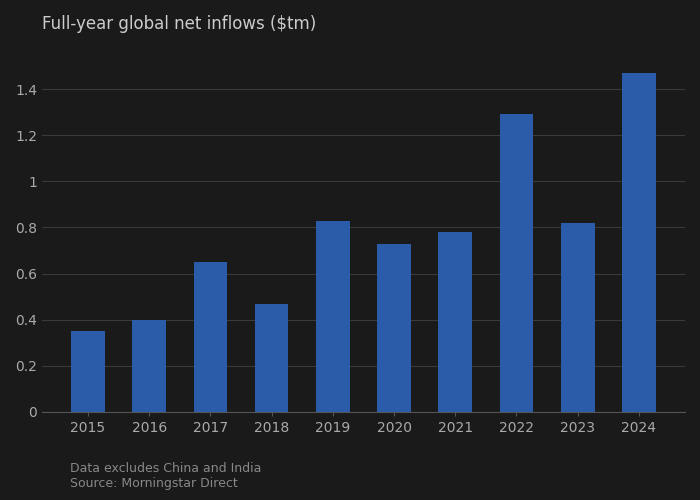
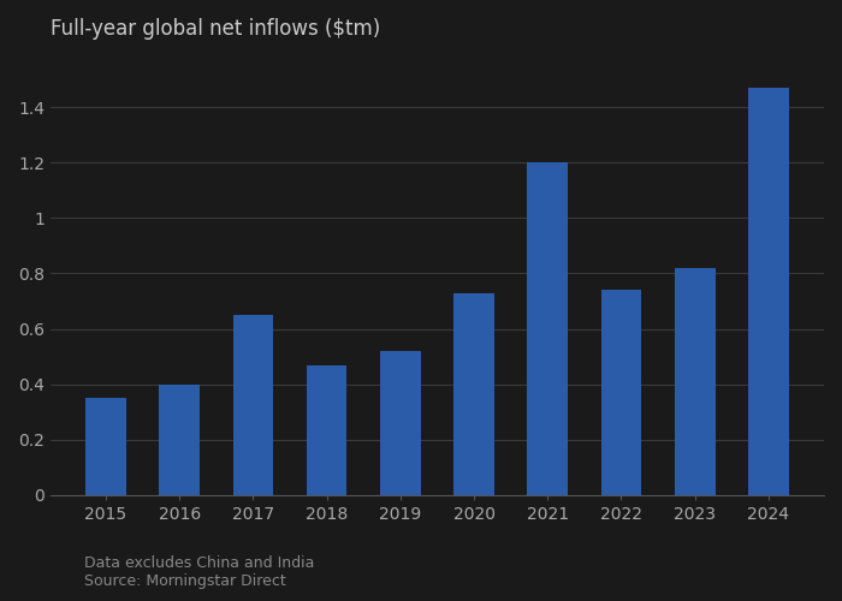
2019: 0.83 -> 0.52
2021: 0.78 -> 1.20
2022: 1.29 -> 0.74
